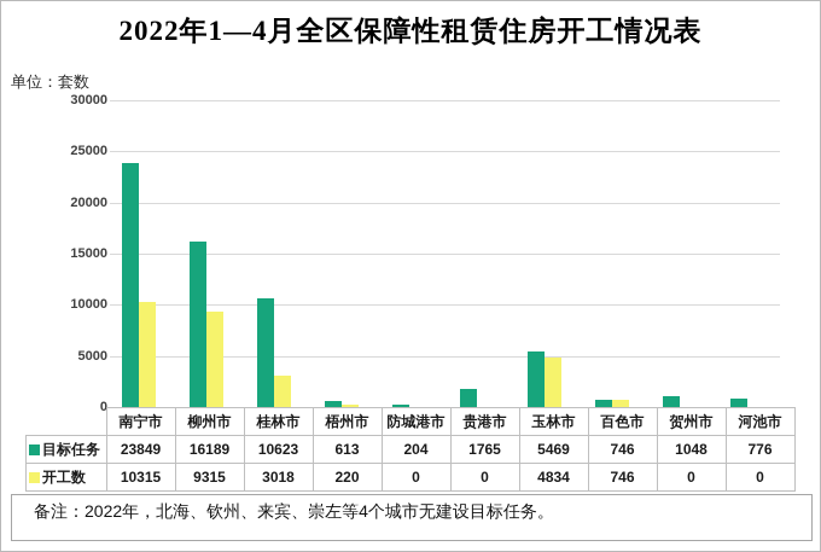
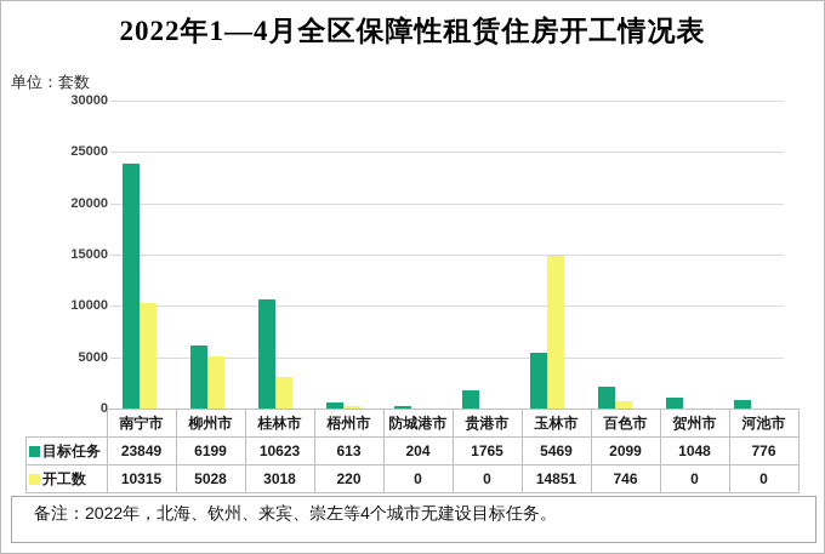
目标任务/柳州市: 16189 -> 6199
开工数/柳州市: 9315 -> 5028
开工数/玉林市: 4834 -> 14851
目标任务/百色市: 746 -> 2099
